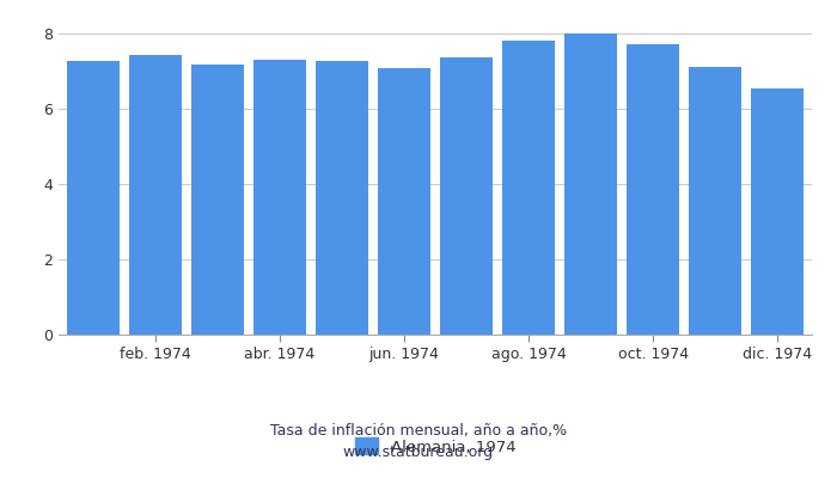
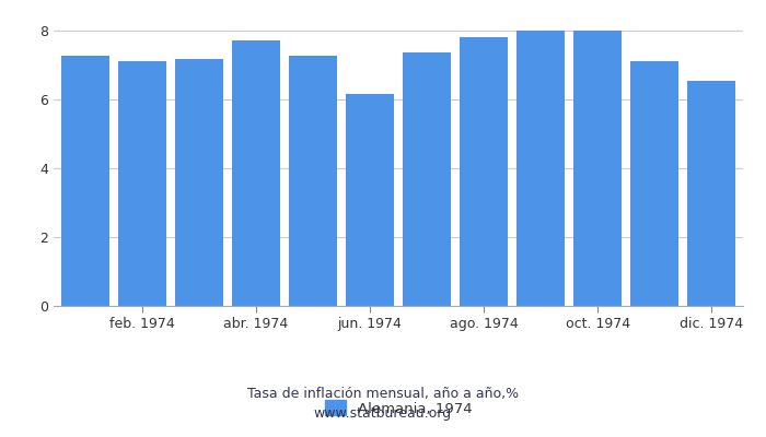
feb. 1974: 7.42 -> 7.10
abr. 1974: 7.30 -> 7.70
jun. 1974: 7.08 -> 6.15
oct. 1974: 7.70 -> 8.00
